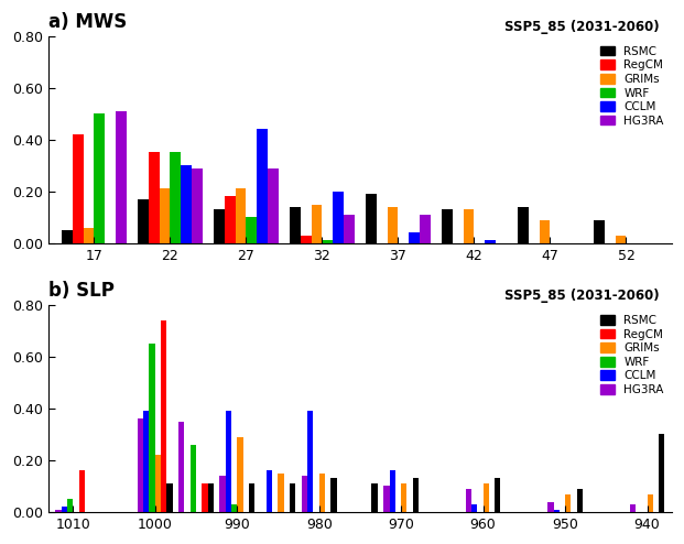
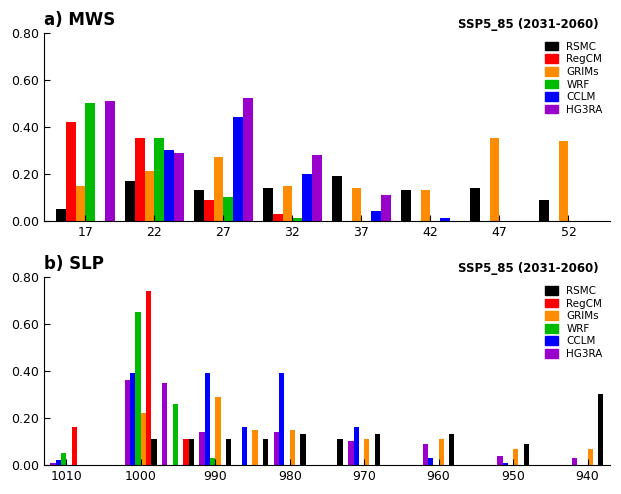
GRIMs/17: 0.06 -> 0.15
RegCM/27: 0.18 -> 0.09
GRIMs/27: 0.21 -> 0.27
HG3RA/27: 0.29 -> 0.52
HG3RA/32: 0.11 -> 0.28
GRIMs/47: 0.09 -> 0.35
GRIMs/52: 0.03 -> 0.34
